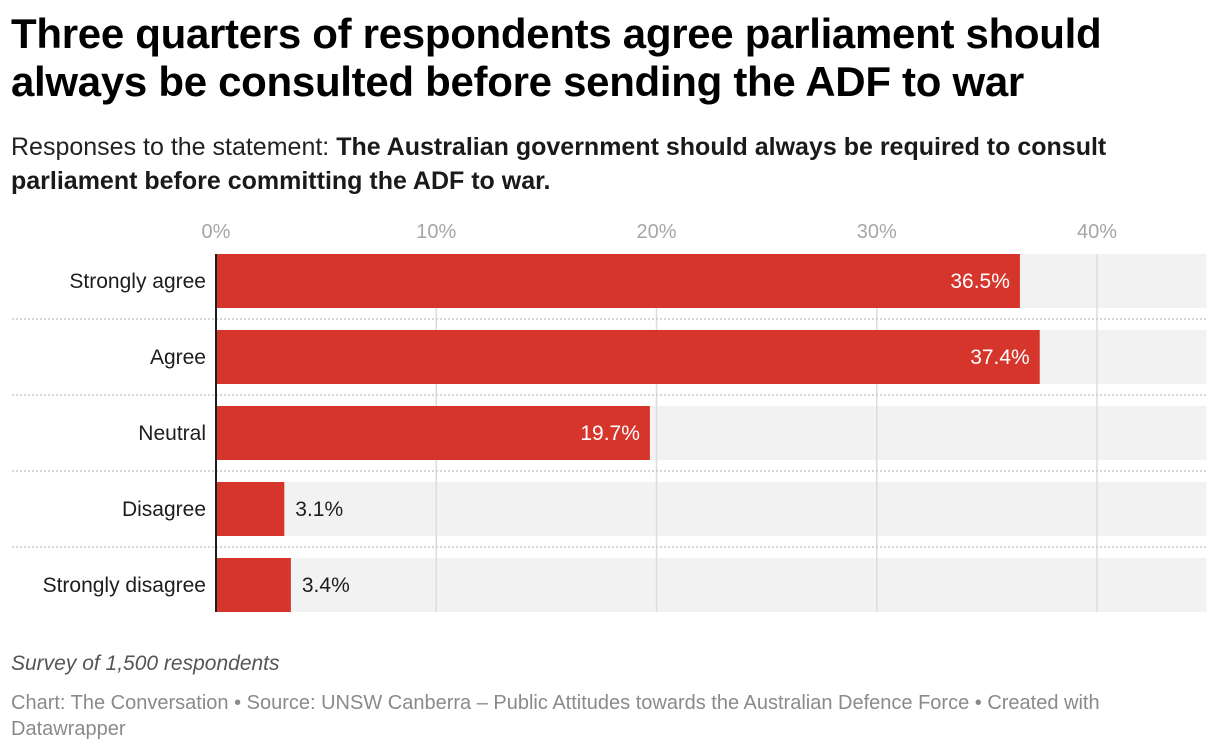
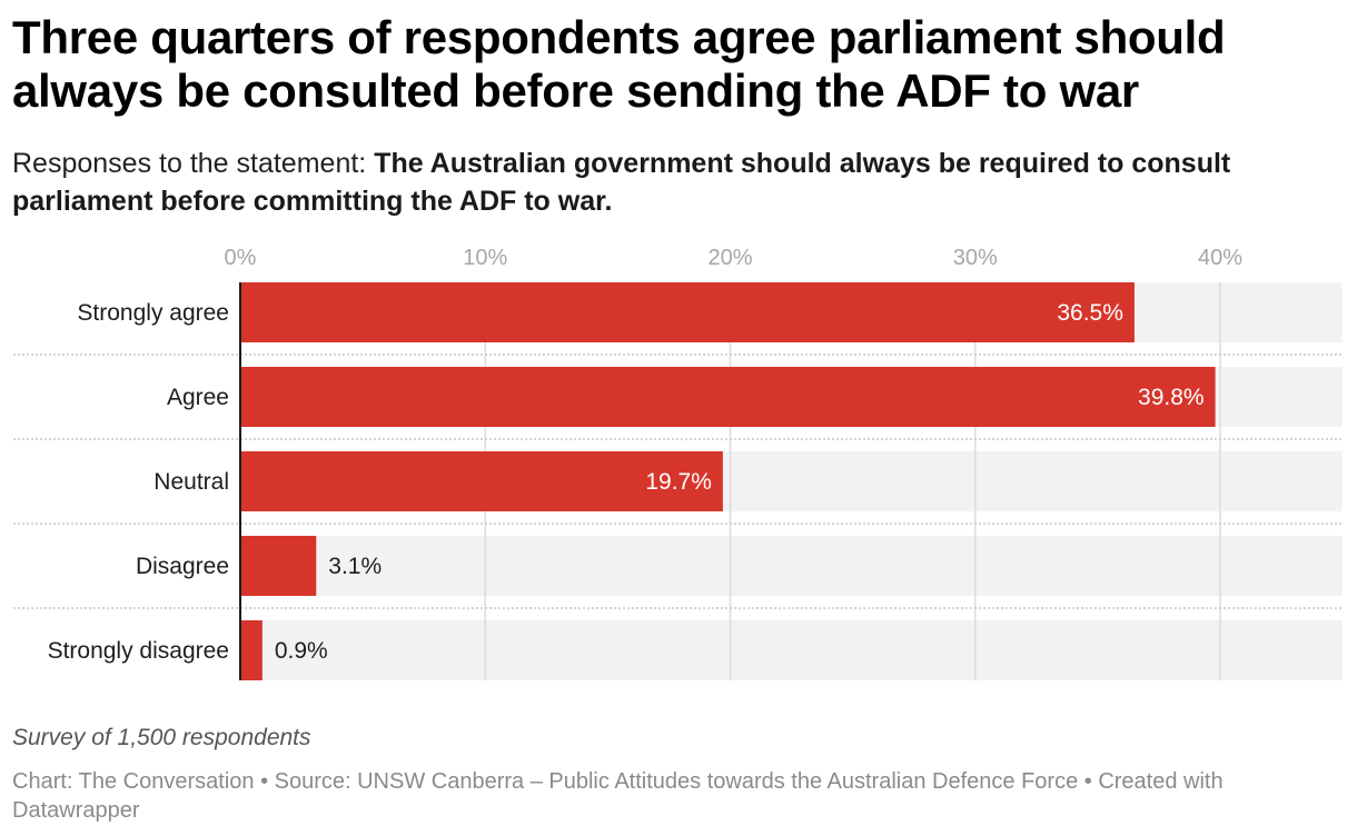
Agree: 37.4% -> 39.8%
Strongly disagree: 3.4% -> 0.9%
